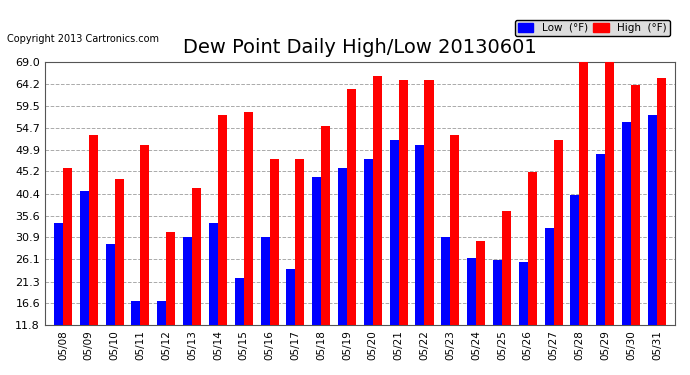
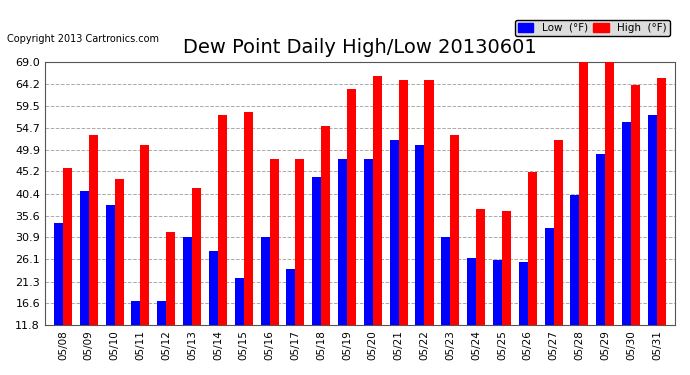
Low (°F)/05/10: 29.5 -> 38.0
Low (°F)/05/14: 34.0 -> 28.0
Low (°F)/05/19: 46.0 -> 48.0
High (°F)/05/24: 30.0 -> 37.0
